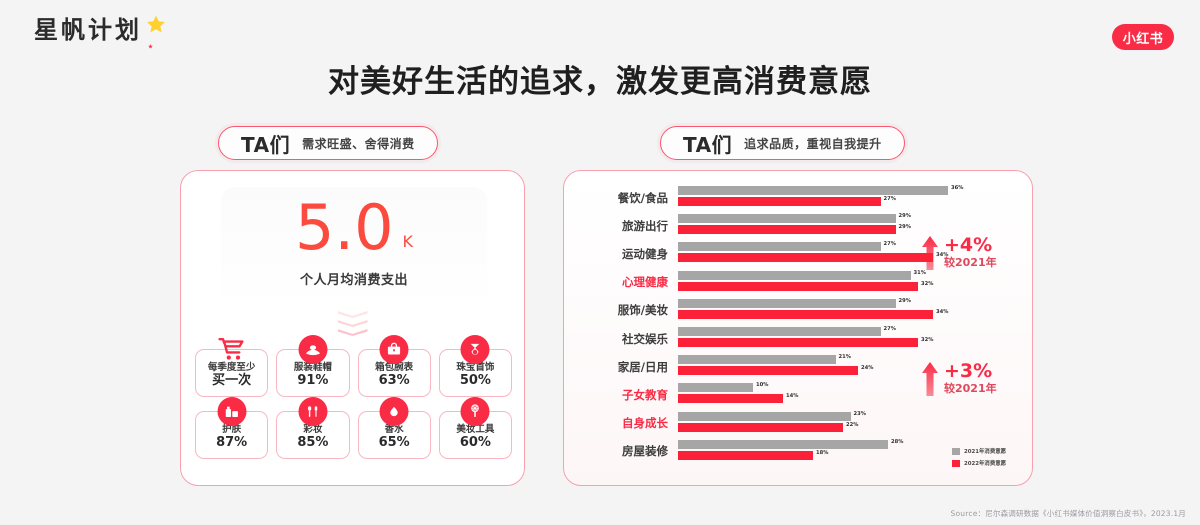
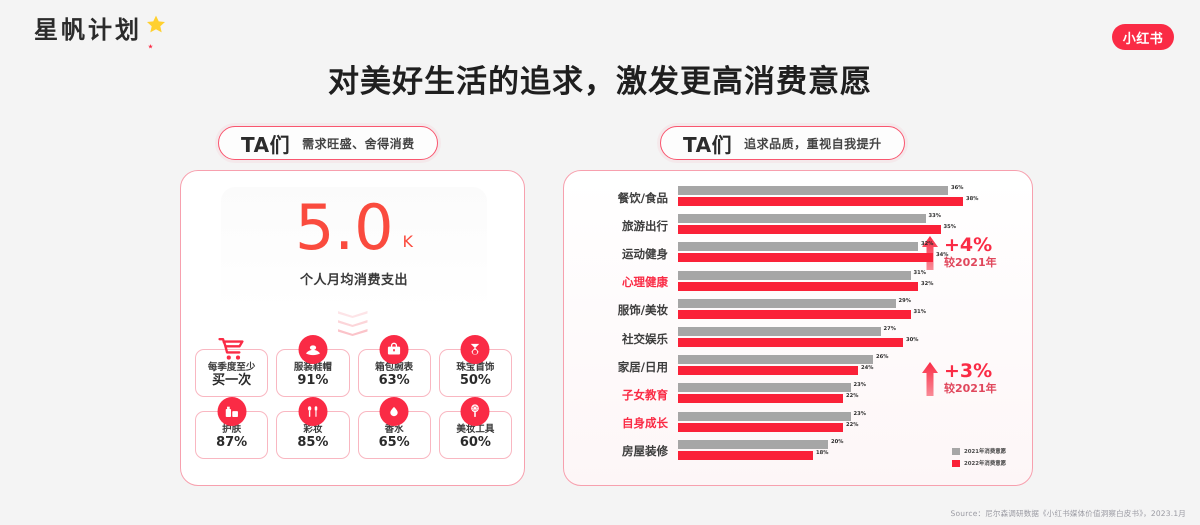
2022年消费意愿/餐饮/食品: 27% -> 38%
2021年消费意愿/旅游出行: 29% -> 33%
2022年消费意愿/旅游出行: 29% -> 35%
2021年消费意愿/运动健身: 27% -> 32%
2022年消费意愿/服饰/美妆: 34% -> 31%
2022年消费意愿/社交娱乐: 32% -> 30%
2021年消费意愿/家居/日用: 21% -> 26%
2021年消费意愿/子女教育: 10% -> 23%
2022年消费意愿/子女教育: 14% -> 22%
2021年消费意愿/房屋装修: 28% -> 20%
